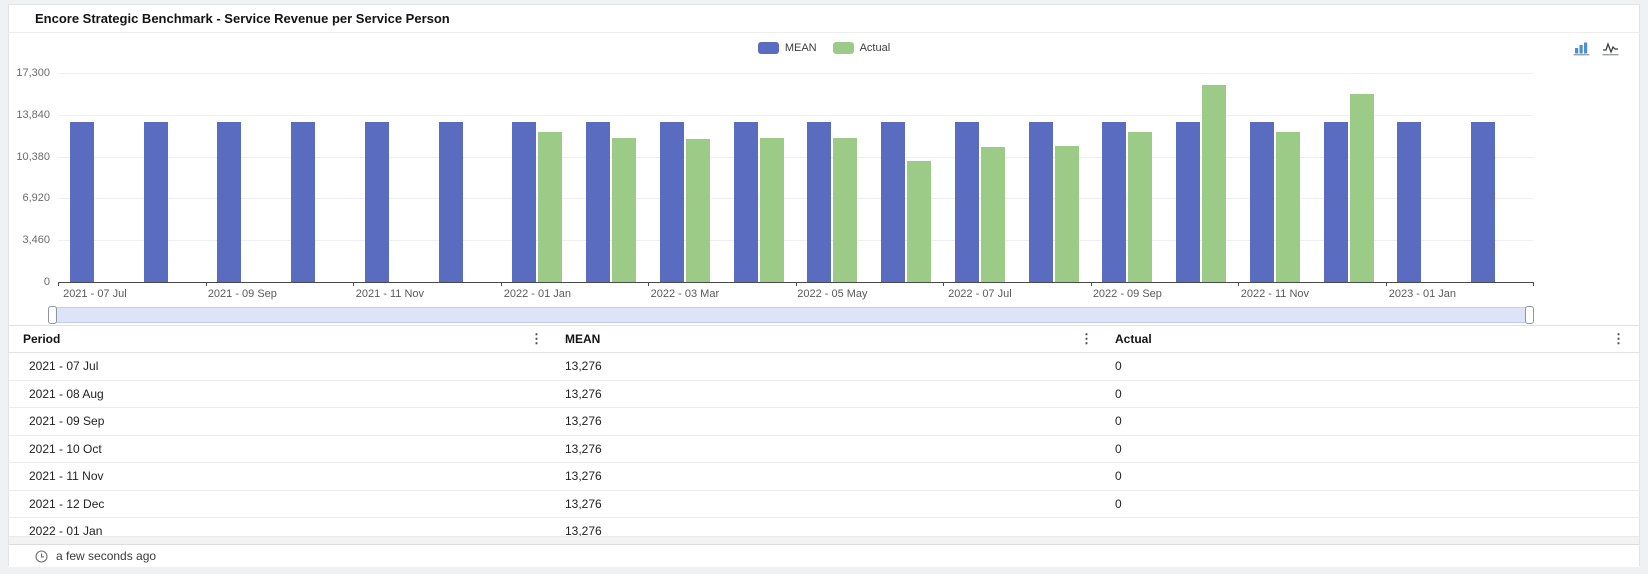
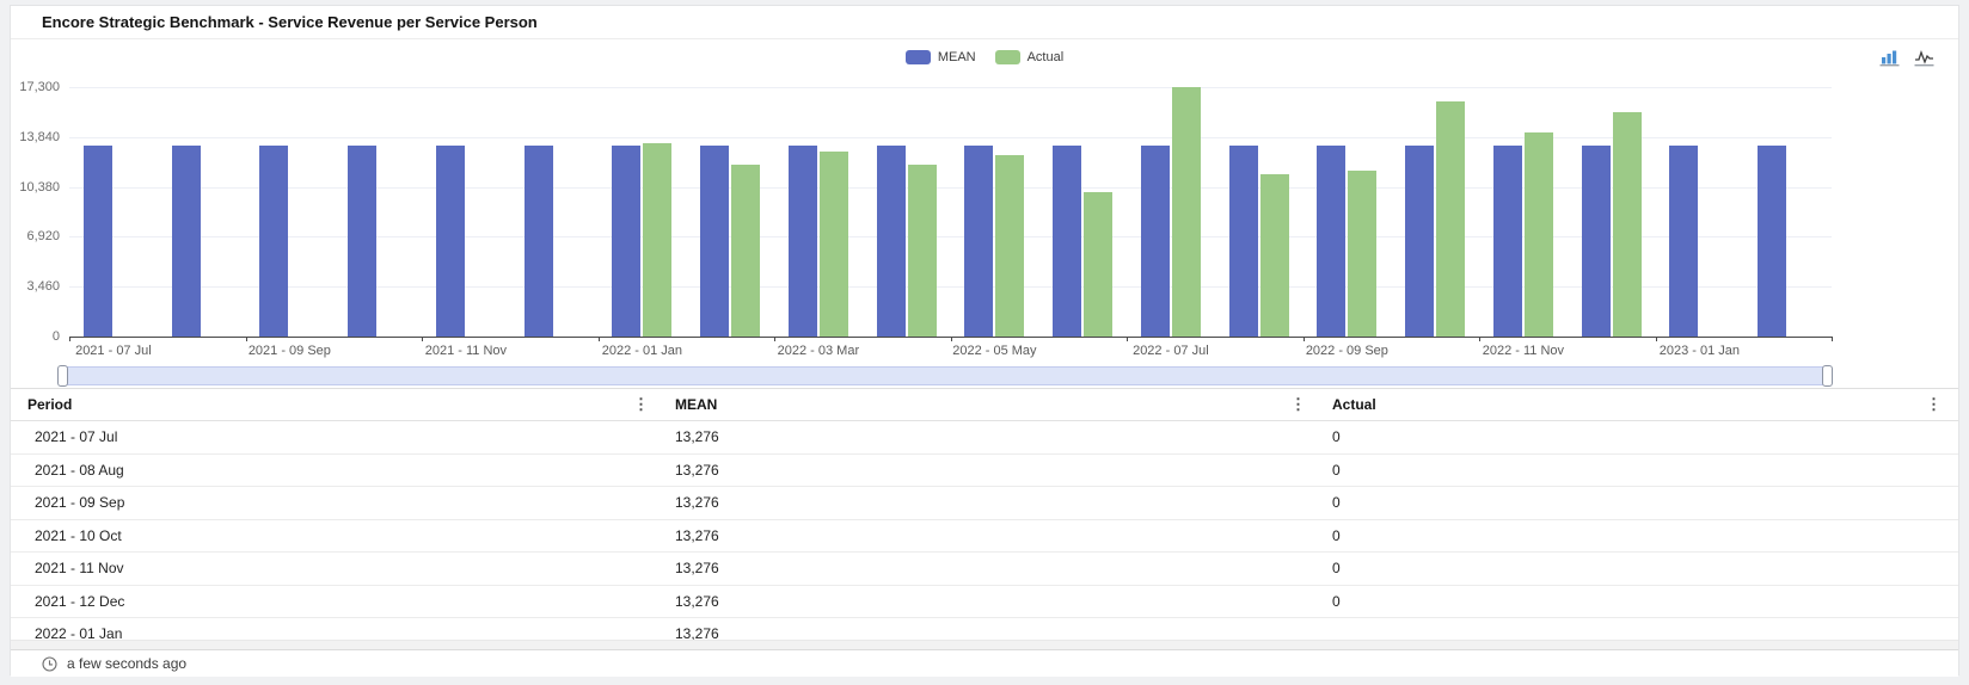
Actual/2022 - 01 Jan: 12400 -> 13400
Actual/2022 - 03 Mar: 11800 -> 12800
Actual/2022 - 05 May: 11900 -> 12600
Actual/2022 - 07 Jul: 11200 -> 17300
Actual/2022 - 09 Sep: 12400 -> 11500
Actual/2022 - 11 Nov: 12400 -> 14200
